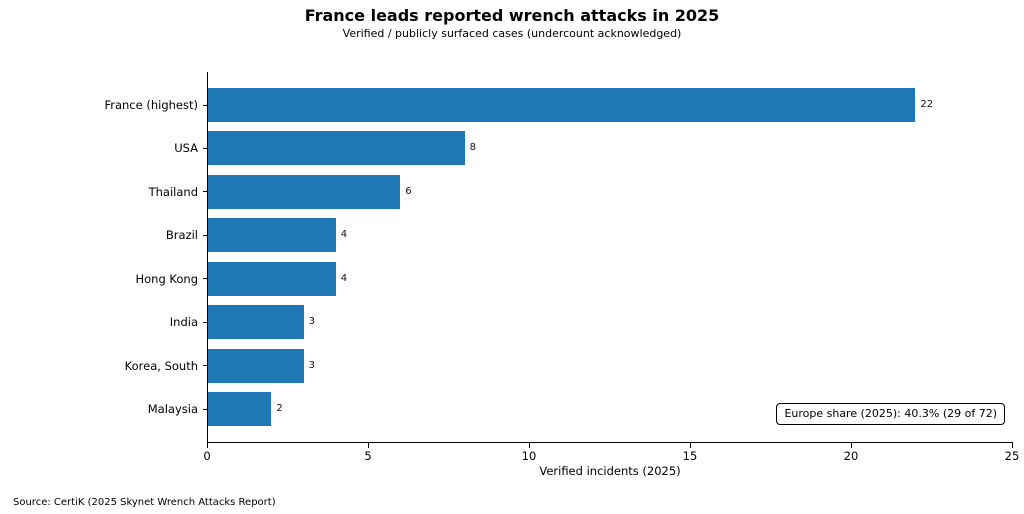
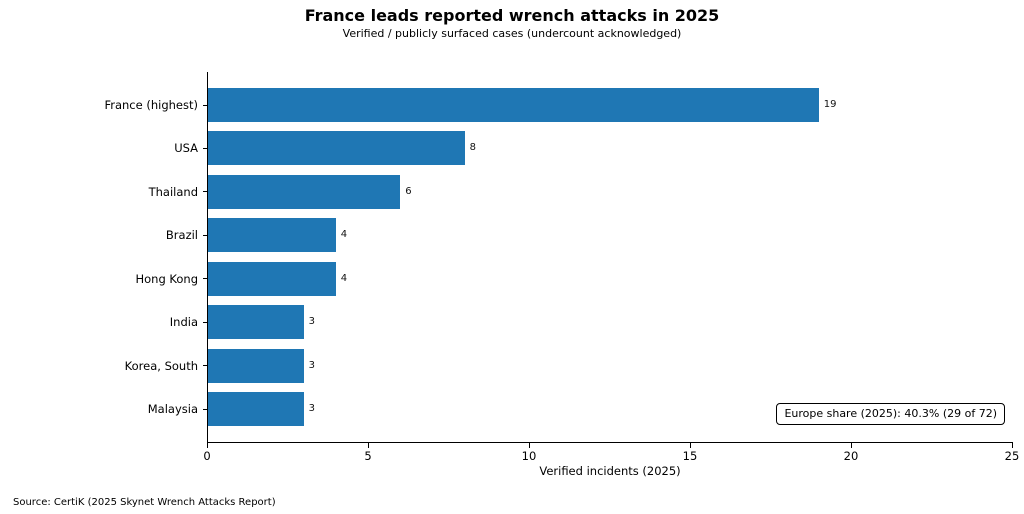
France (highest): 22 -> 19
Malaysia: 2 -> 3
